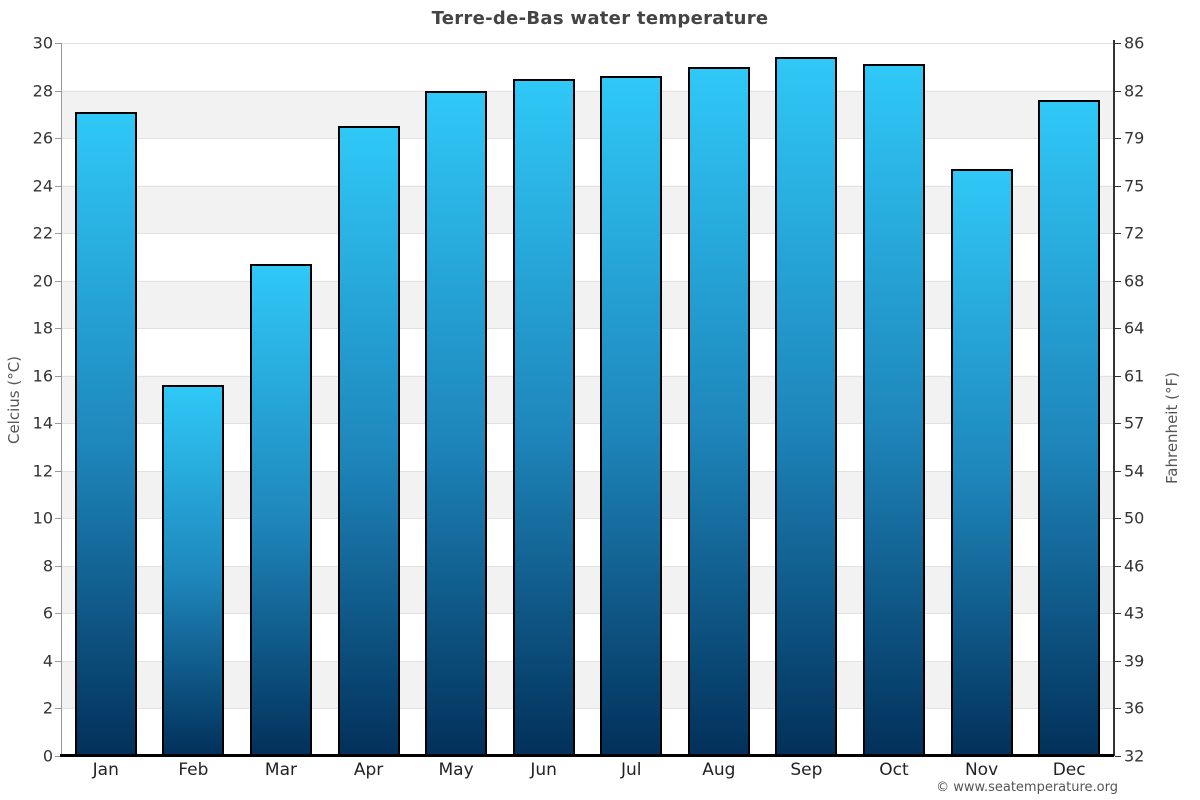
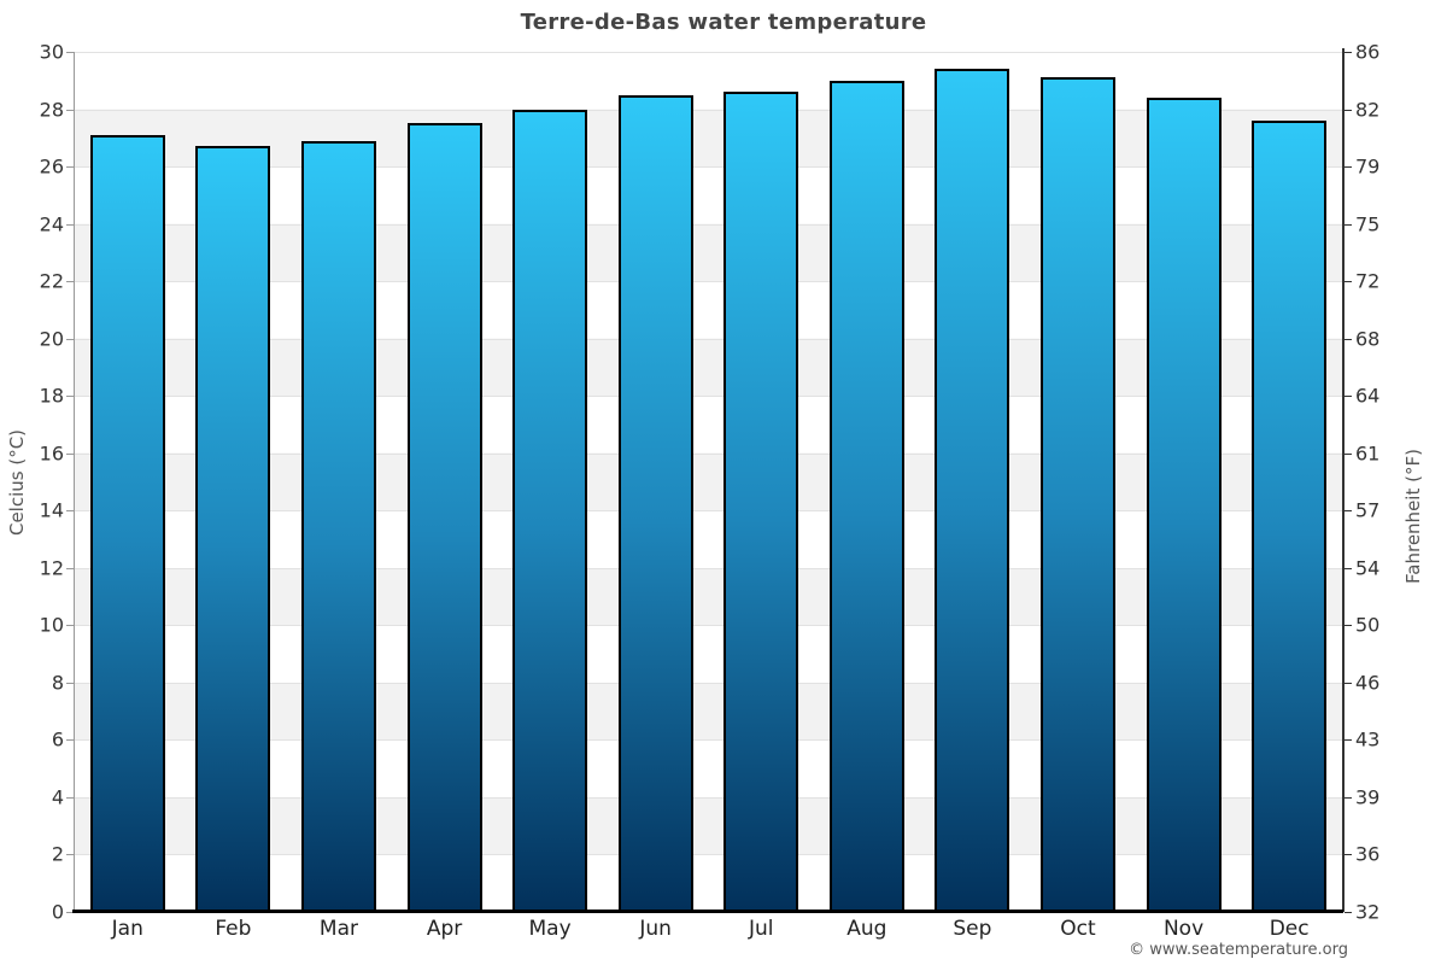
Feb: 15.6 -> 26.7
Mar: 20.7 -> 26.9
Apr: 26.5 -> 27.5
Nov: 24.7 -> 28.4
